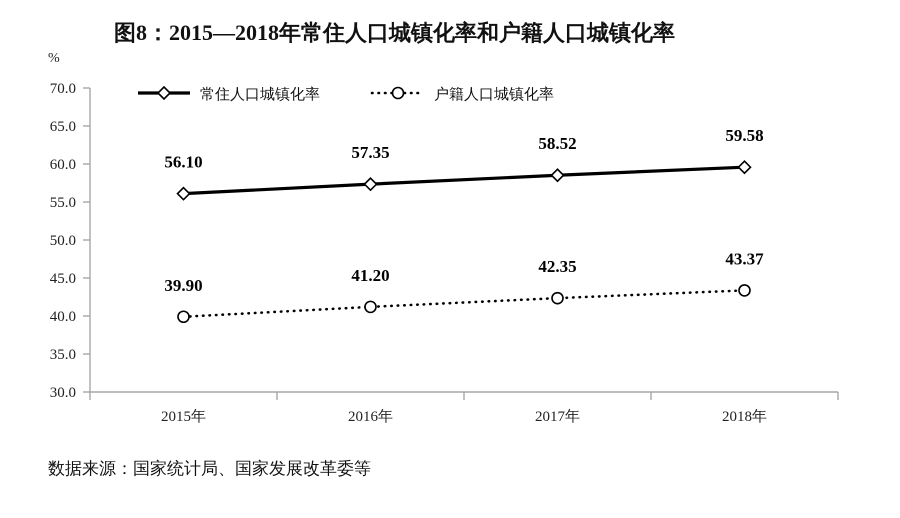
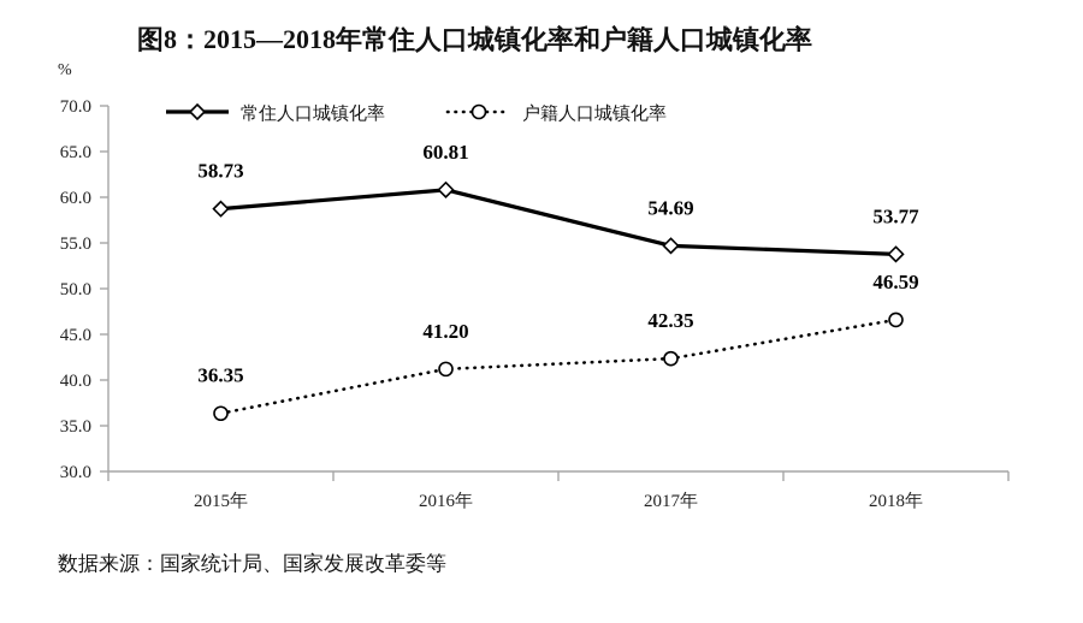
常住人口城镇化率/2015年: 56.10 -> 58.73
户籍人口城镇化率/2015年: 39.90 -> 36.35
常住人口城镇化率/2016年: 57.35 -> 60.81
常住人口城镇化率/2017年: 58.52 -> 54.69
常住人口城镇化率/2018年: 59.58 -> 53.77
户籍人口城镇化率/2018年: 43.37 -> 46.59
